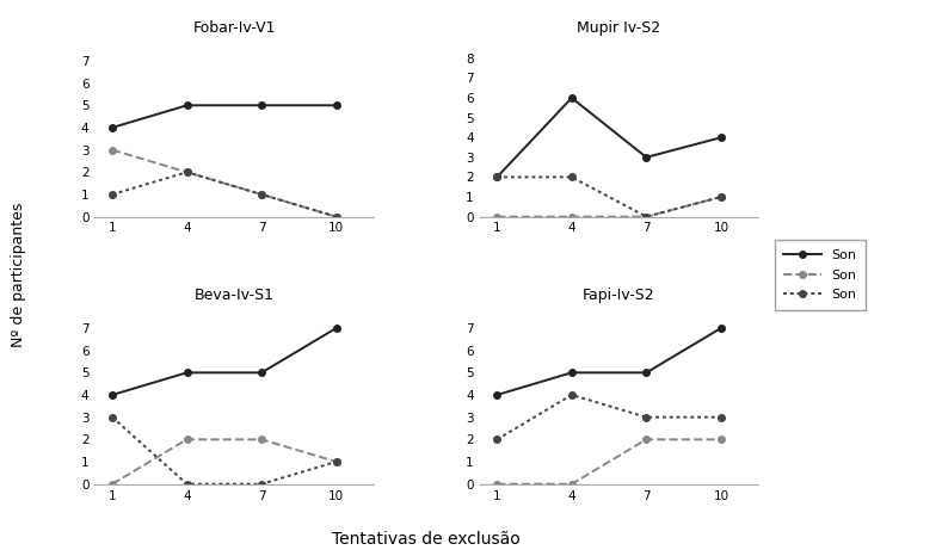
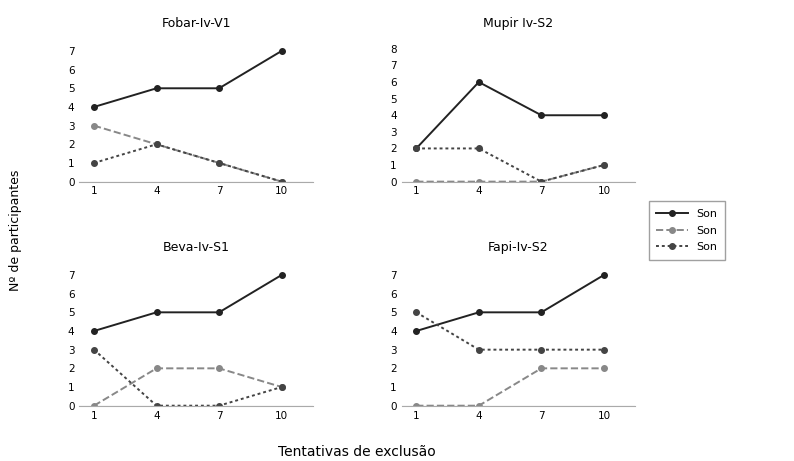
Fobar-Iv-V1/Son/10: 5 -> 7
Mupir Iv-S2/Son/7: 3 -> 4
Fapi-Iv-S2/Son/1: 2 -> 5
Fapi-Iv-S2/Son/4: 4 -> 3
